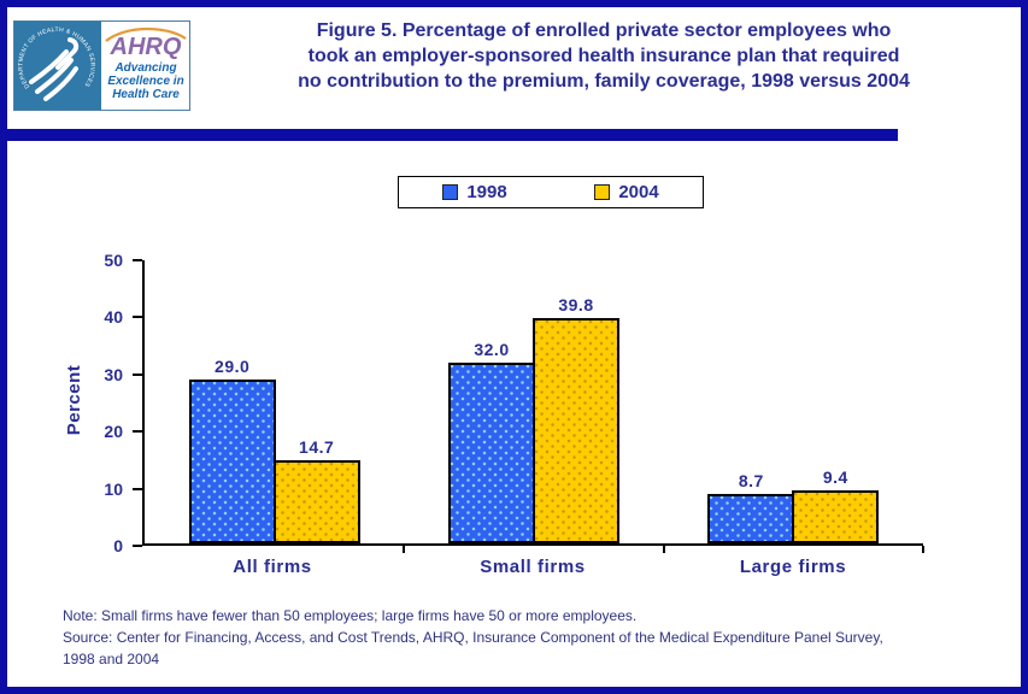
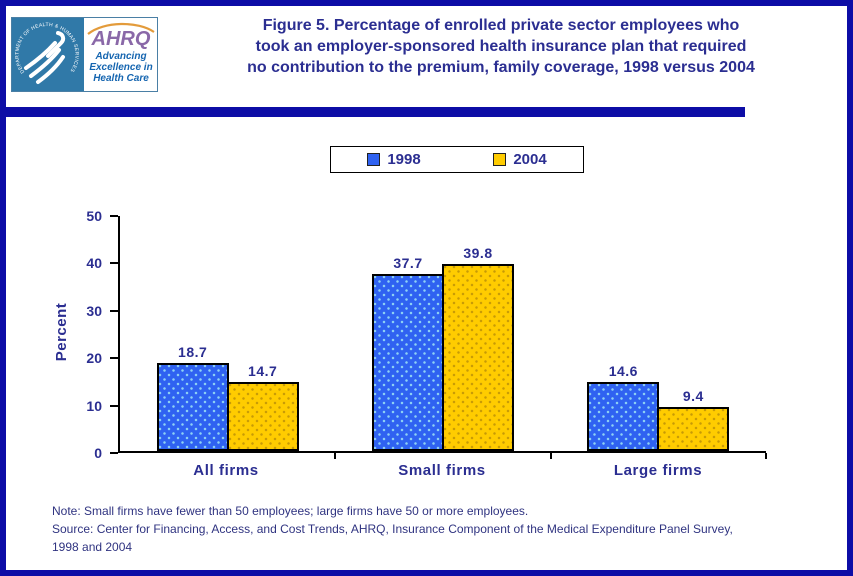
1998/All firms: 29.0 -> 18.7
1998/Small firms: 32.0 -> 37.7
1998/Large firms: 8.7 -> 14.6
